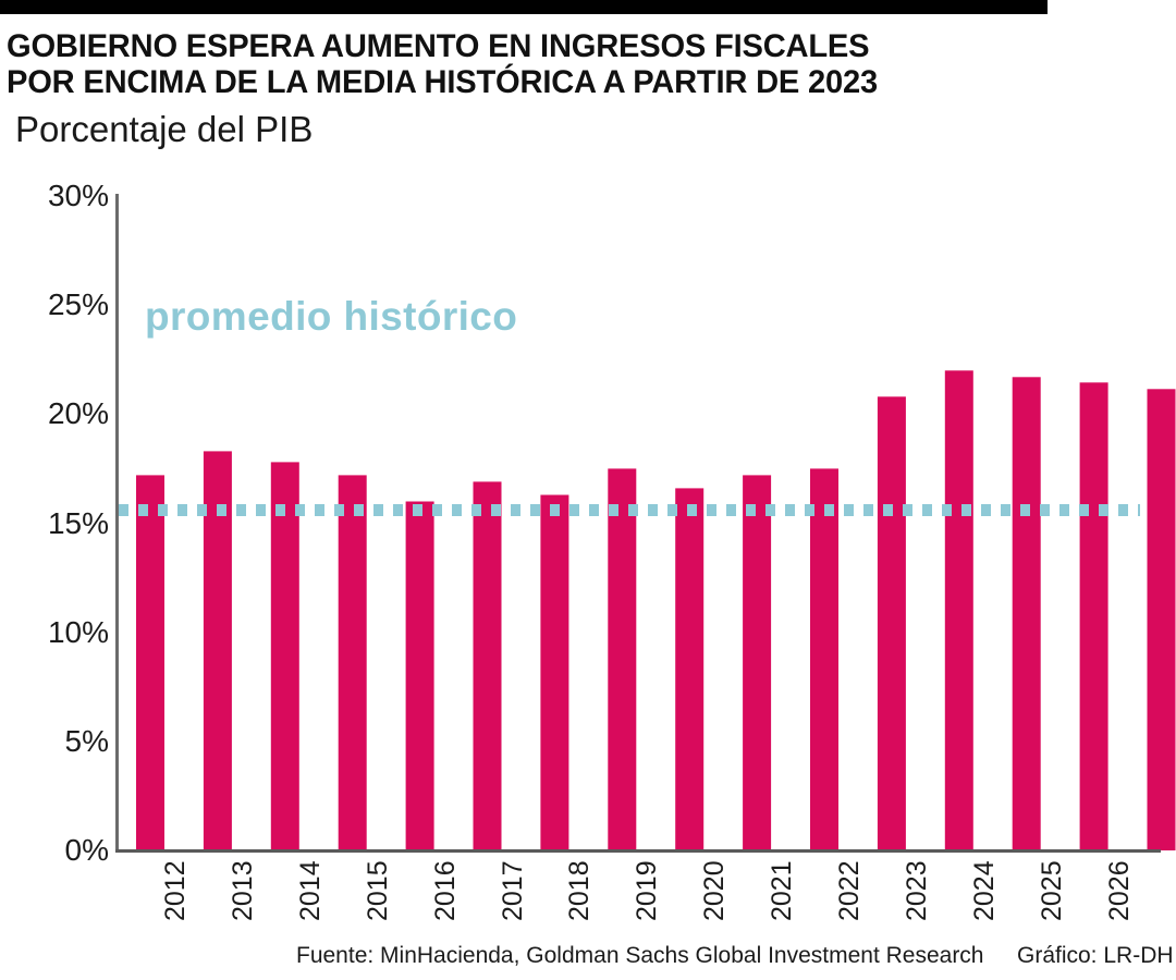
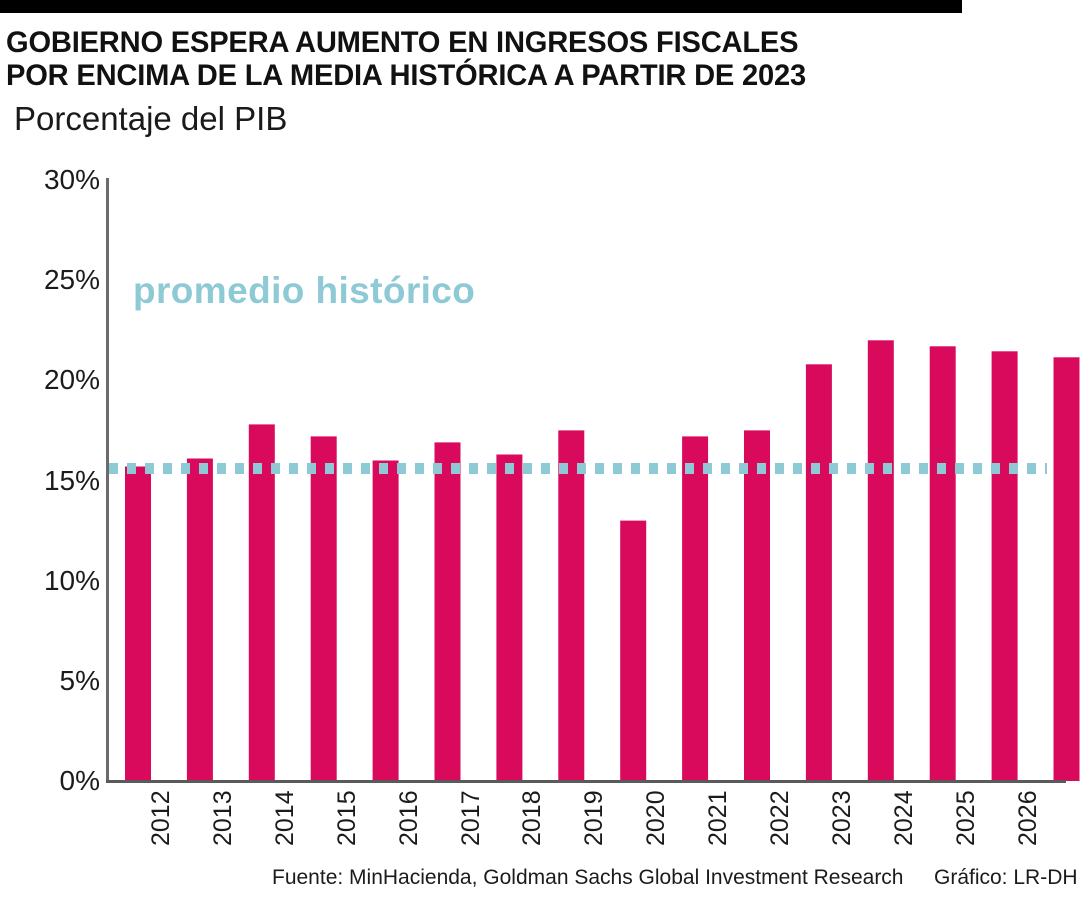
2012: 17.2% -> 15.7%
2013: 18.3% -> 16.1%
2020: 16.6% -> 13.0%
